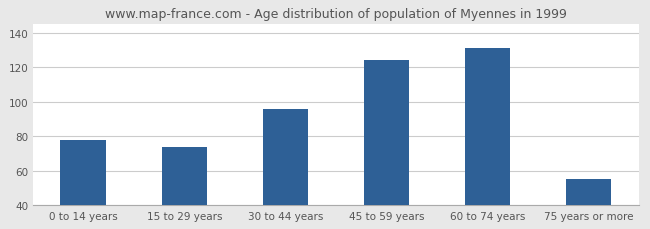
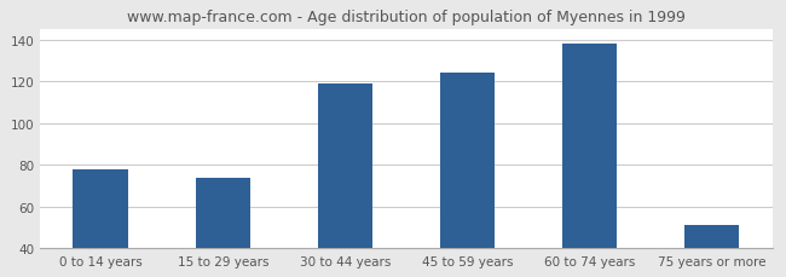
30 to 44 years: 96 -> 119
60 to 74 years: 131 -> 138
75 years or more: 55 -> 51
